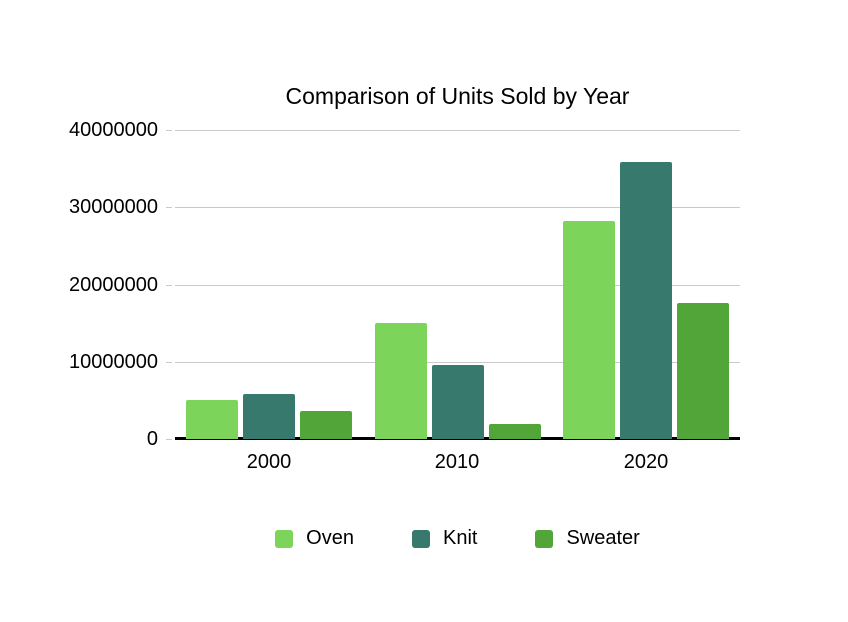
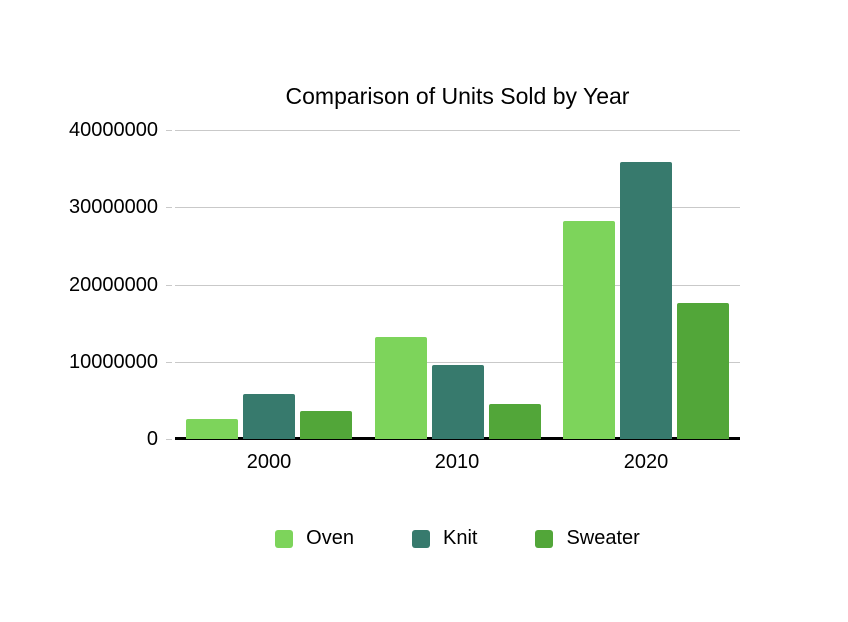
Oven/2000: 5000000 -> 3000000
Oven/2010: 15000000 -> 13000000
Sweater/2010: 2000000 -> 4000000
